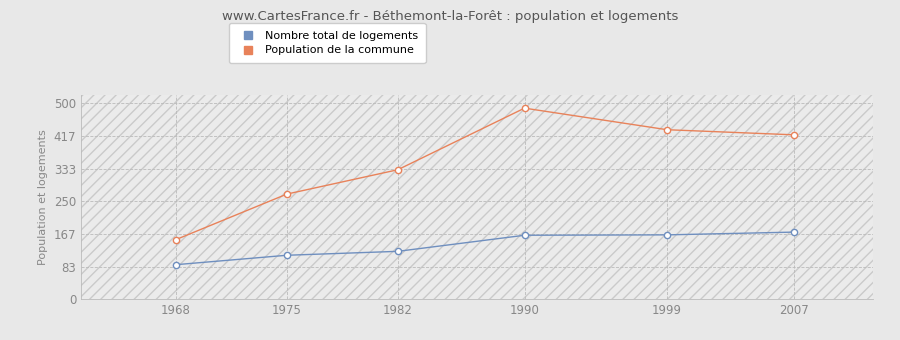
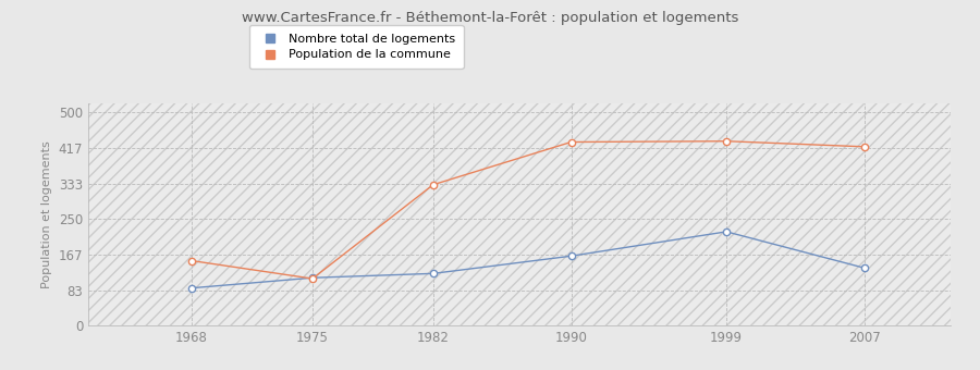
Population de la commune/1975: 268 -> 110
Population de la commune/1990: 487 -> 430
Nombre total de logements/1999: 164 -> 220
Nombre total de logements/2007: 171 -> 135
